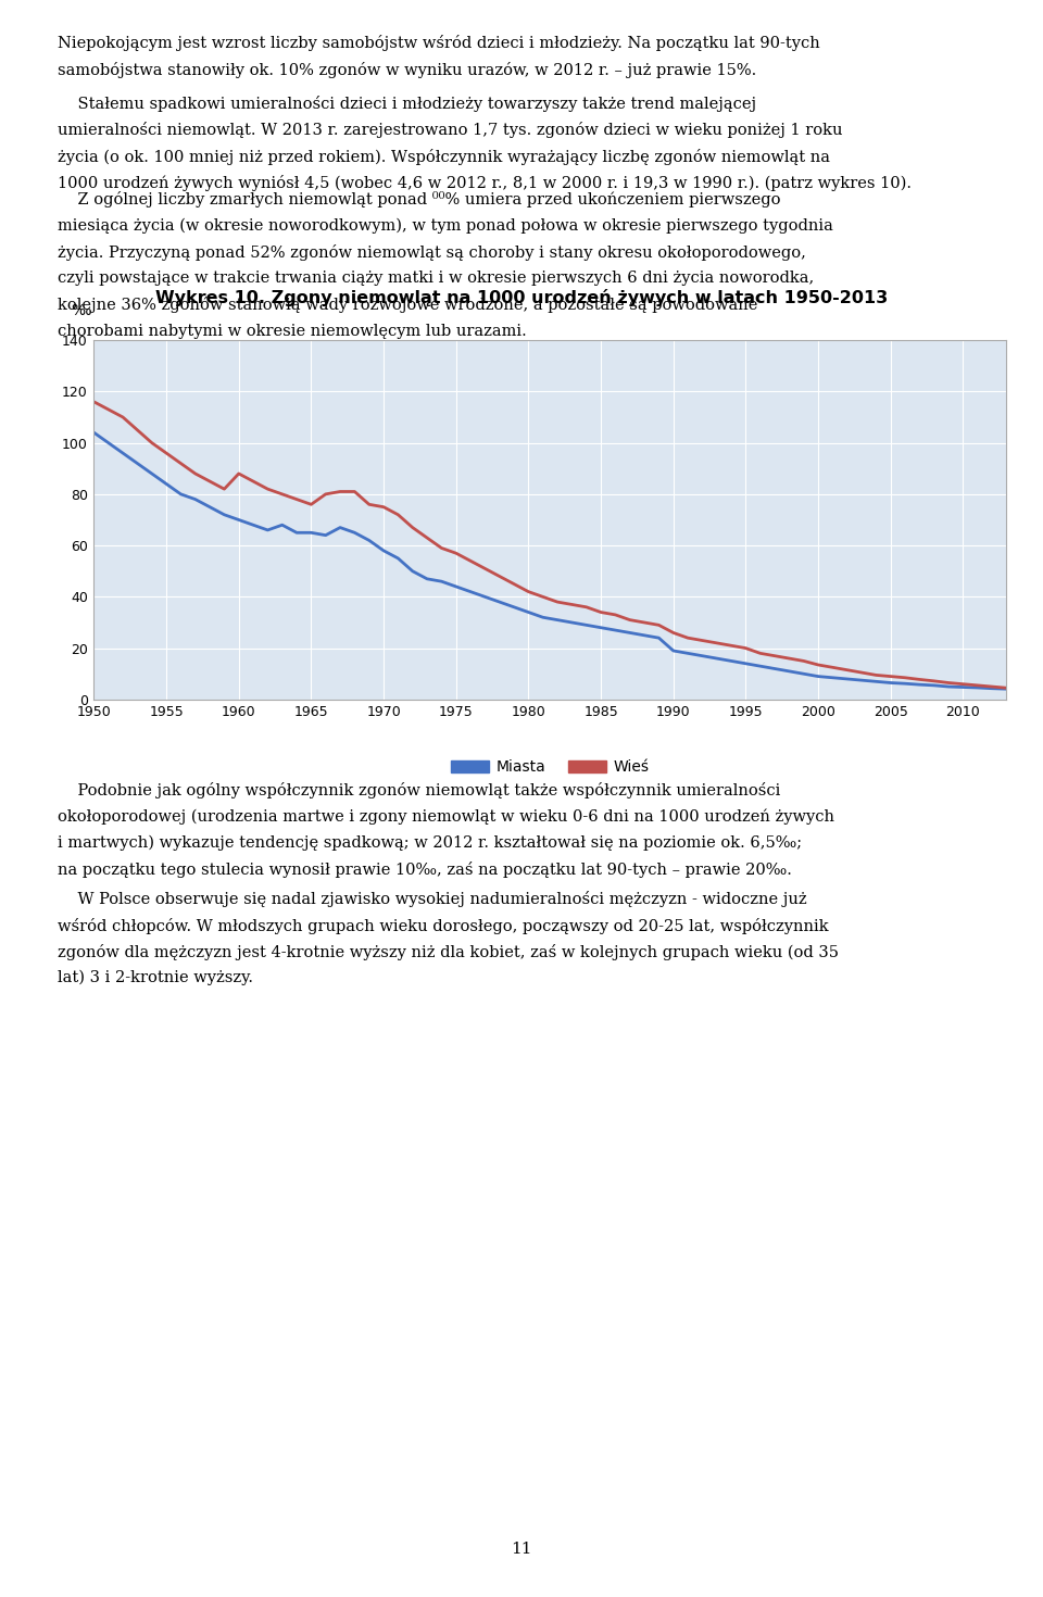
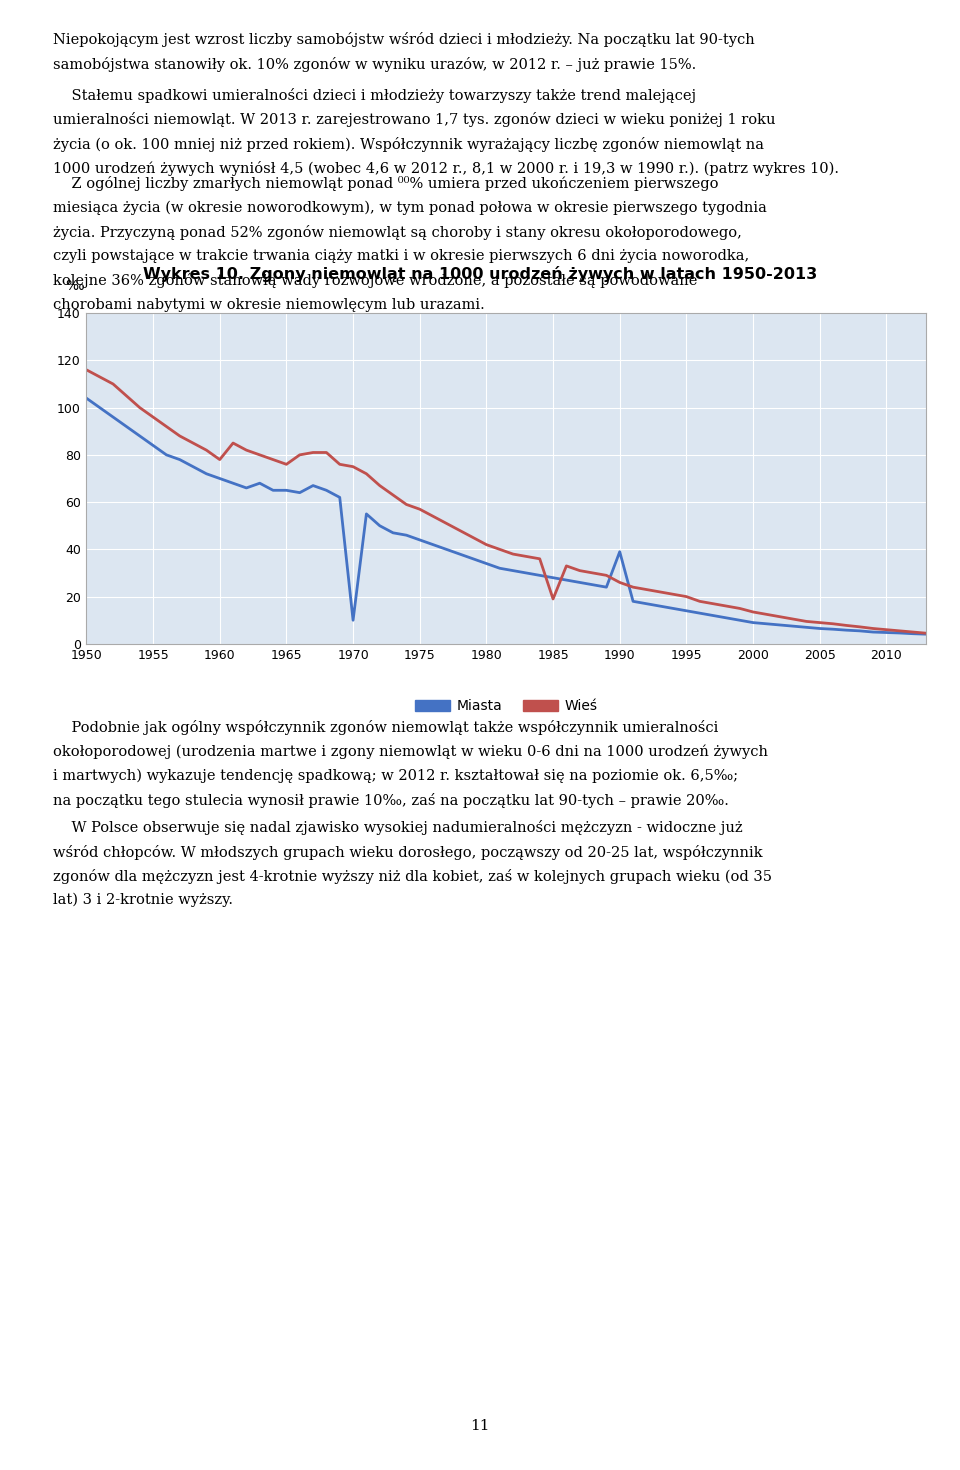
Wieś/1960: 88.0 -> 78.0
Miasta/1970: 58.0 -> 10.0
Wieś/1985: 34.0 -> 19.0
Miasta/1990: 19.0 -> 39.0
